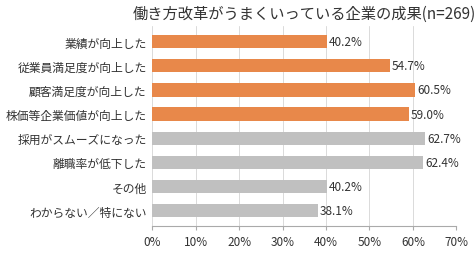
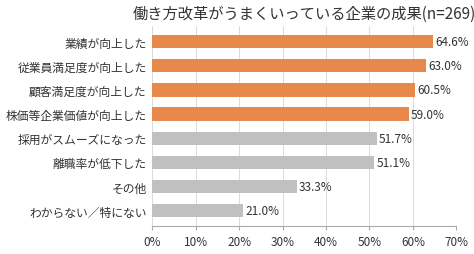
業績が向上した: 40.2% -> 64.6%
従業員満足度が向上した: 54.7% -> 63.0%
採用がスムーズになった: 62.7% -> 51.7%
離職率が低下した: 62.4% -> 51.1%
その他: 40.2% -> 33.3%
わからない／特にない: 38.1% -> 21.0%
